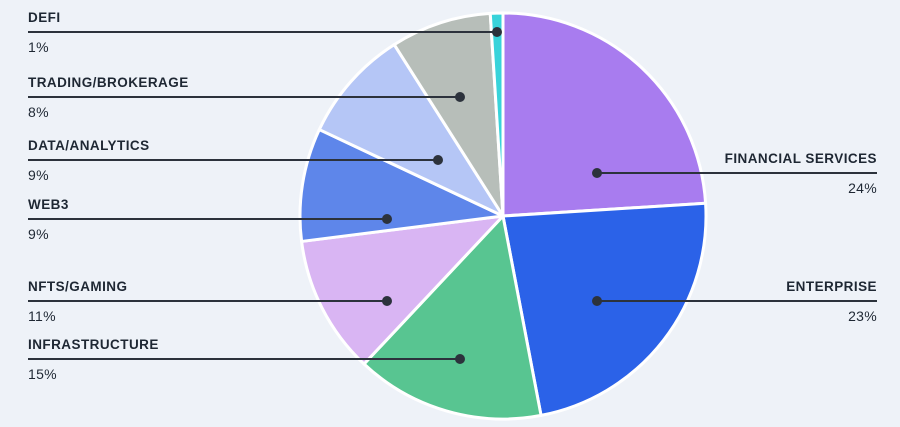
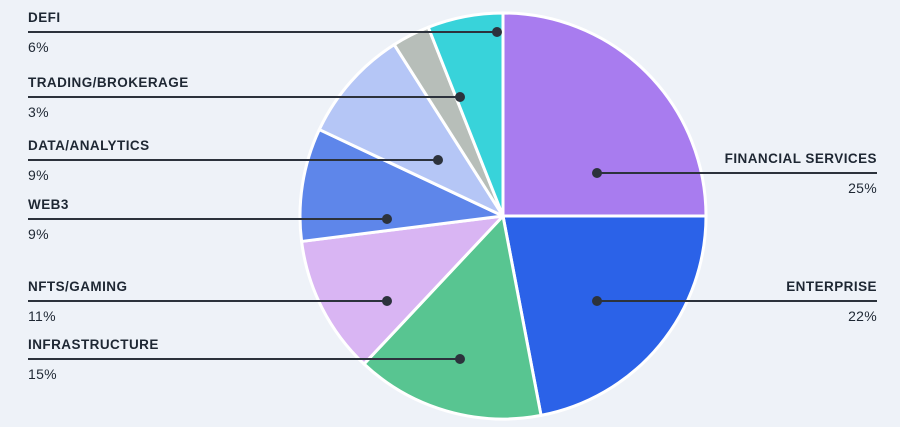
FINANCIAL SERVICES: 24% -> 25%
ENTERPRISE: 23% -> 22%
TRADING/BROKERAGE: 8% -> 3%
DEFI: 1% -> 6%
